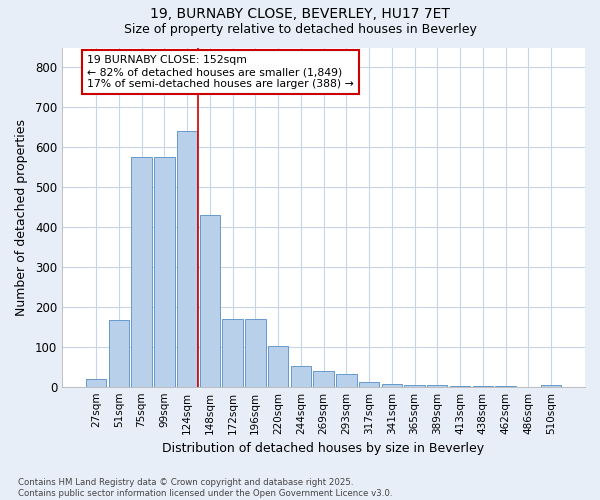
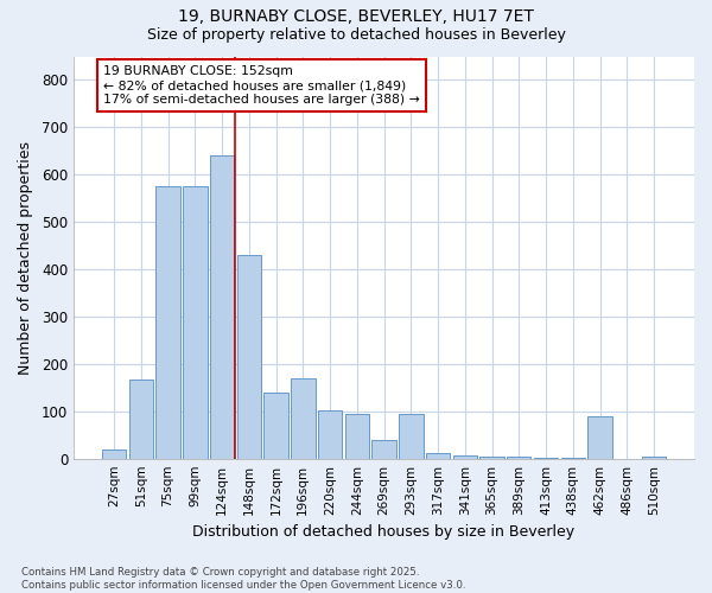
172sqm: 170 -> 140
244sqm: 52 -> 95
293sqm: 33 -> 95
462sqm: 1 -> 90
